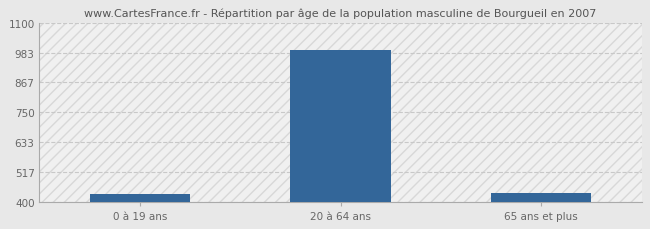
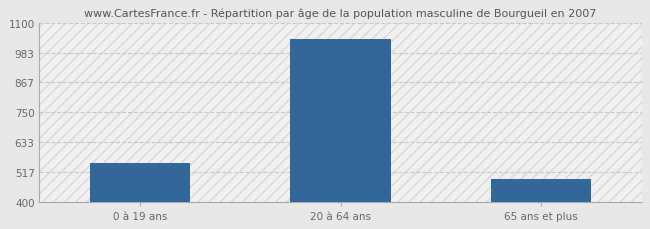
0 à 19 ans: 430 -> 550
20 à 64 ans: 993 -> 1035
65 ans et plus: 432 -> 490
